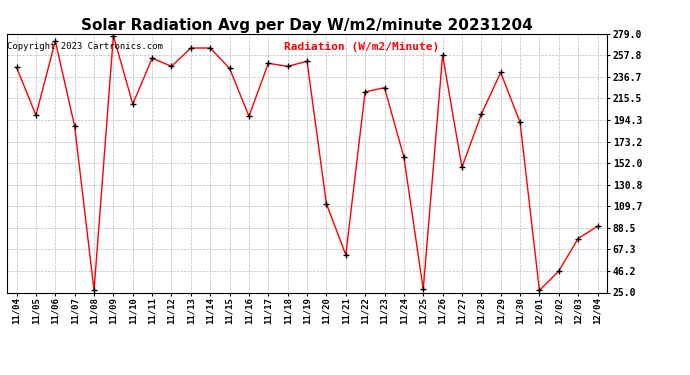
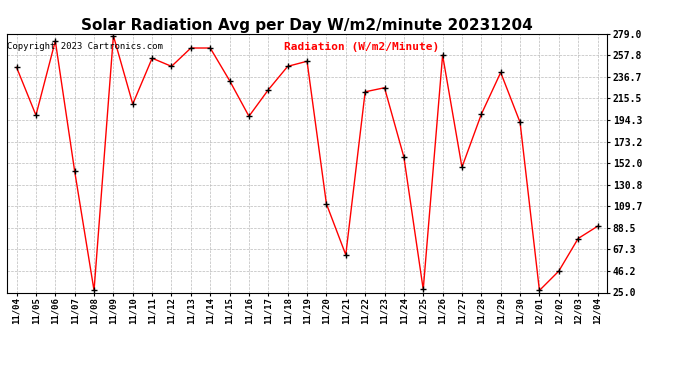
11/07: 188 -> 144
11/15: 245 -> 233
11/17: 250 -> 224
